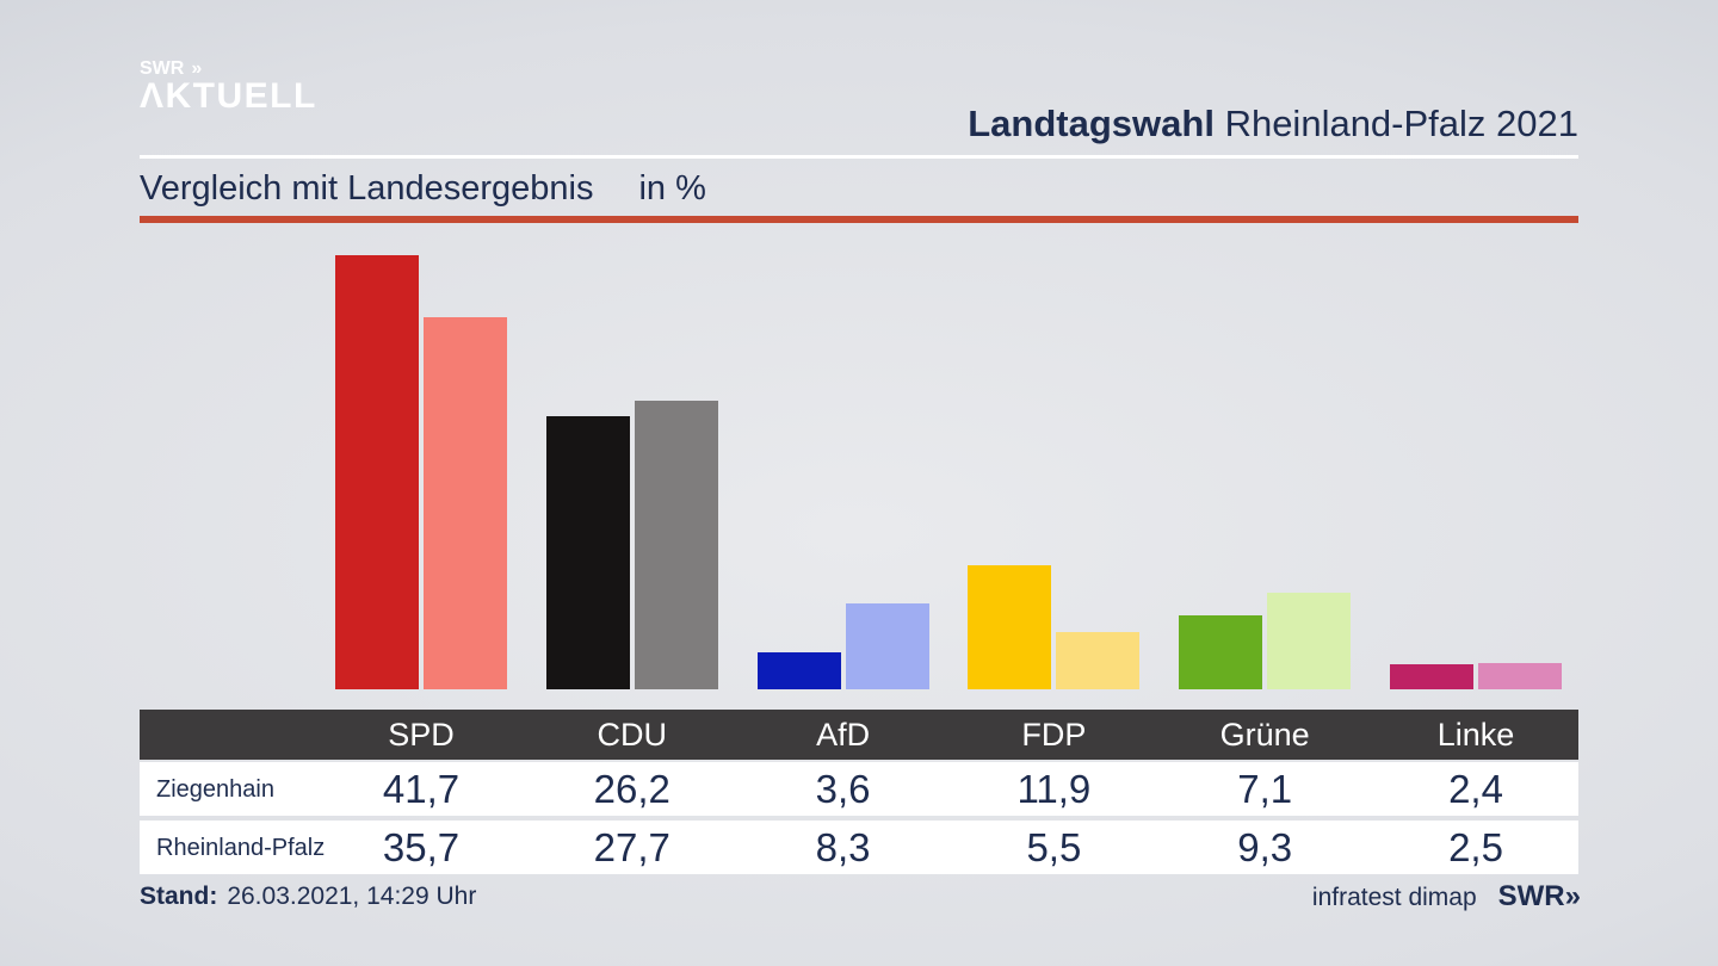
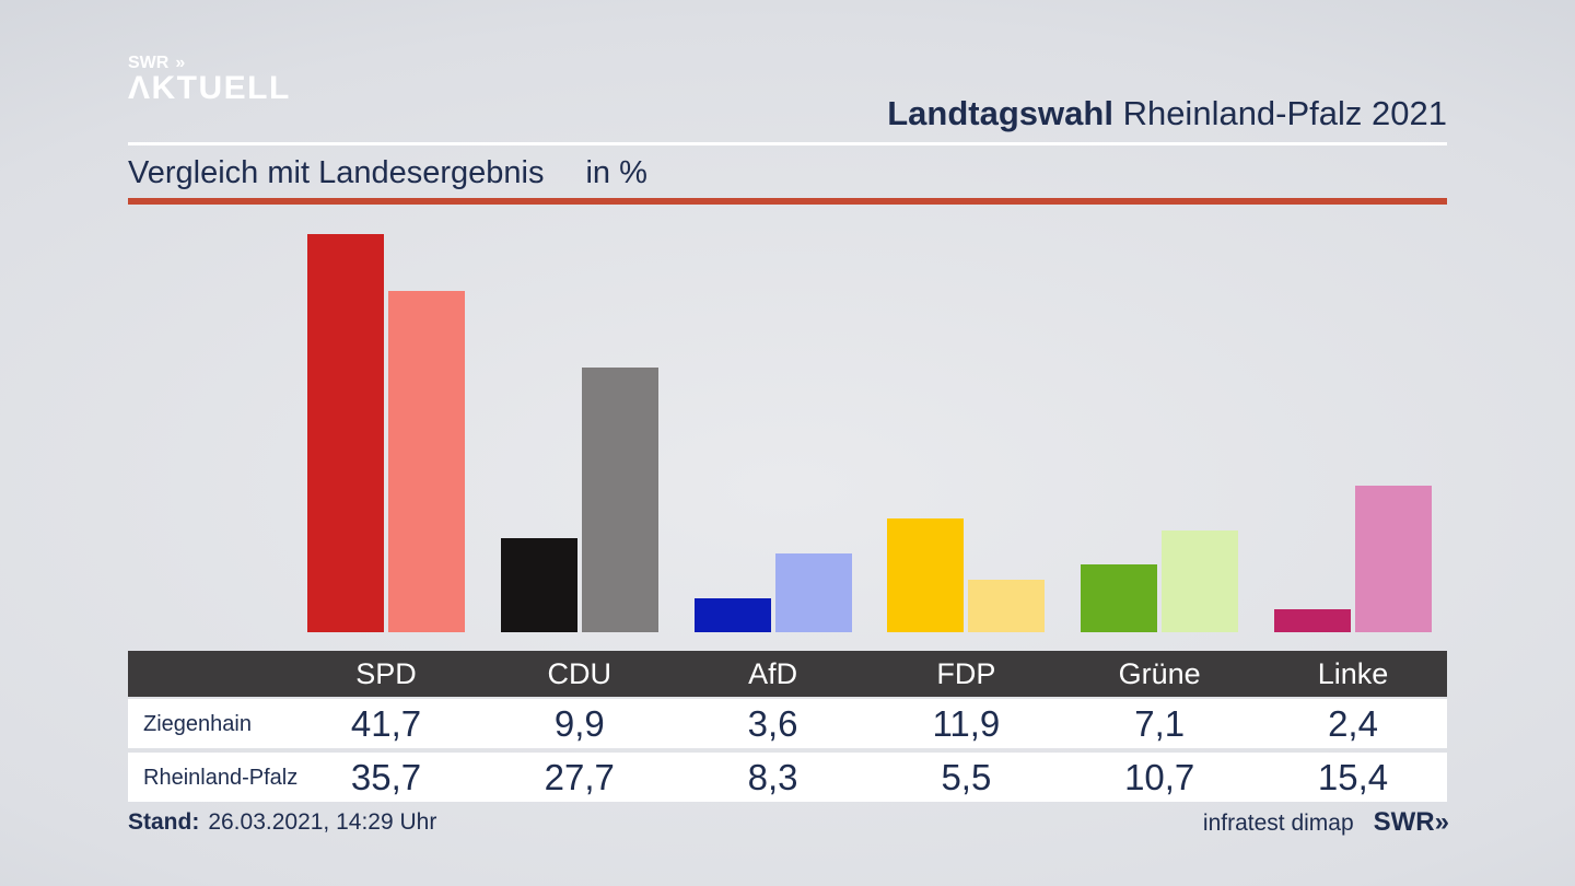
Ziegenhain/CDU: 26,2 -> 9,9
Rheinland-Pfalz/Grüne: 9,3 -> 10,7
Rheinland-Pfalz/Linke: 2,5 -> 15,4
